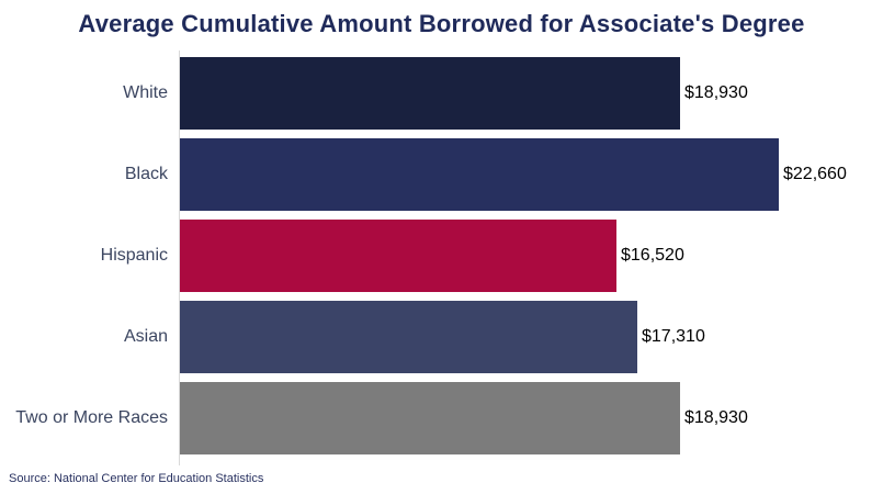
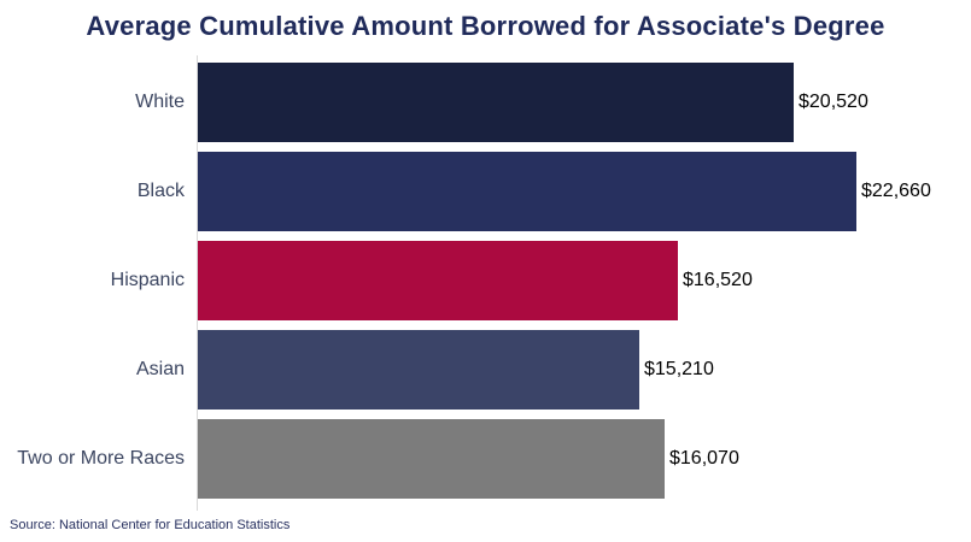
White: $18,930 -> $20,520
Asian: $17,310 -> $15,210
Two or More Races: $18,930 -> $16,070
